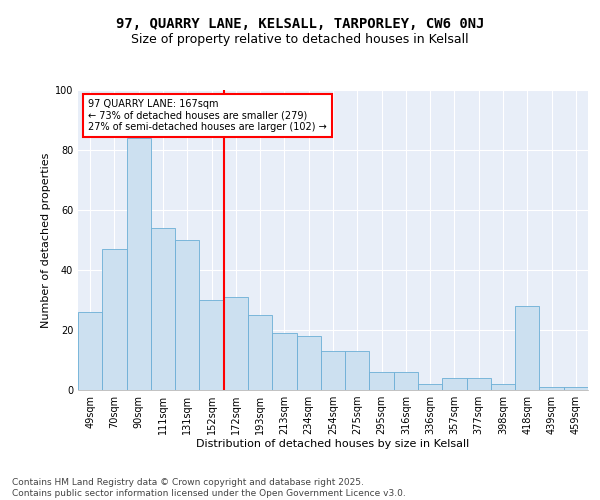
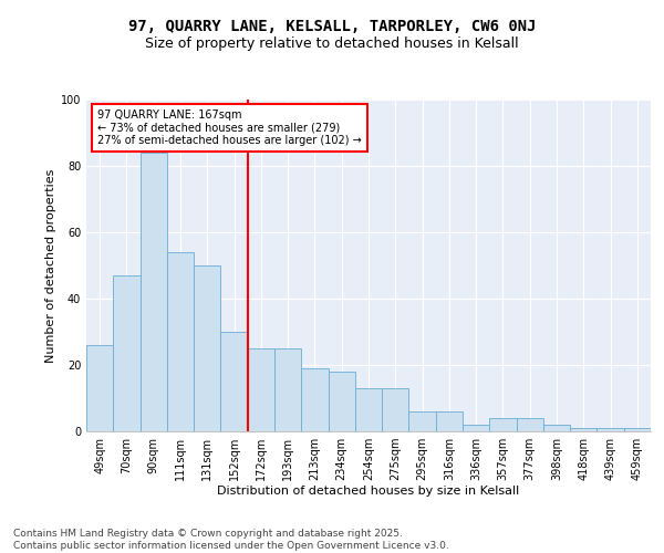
172sqm: 31 -> 25
418sqm: 28 -> 1
